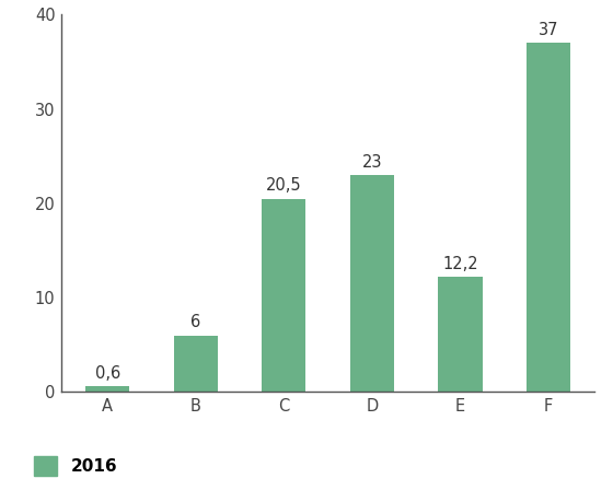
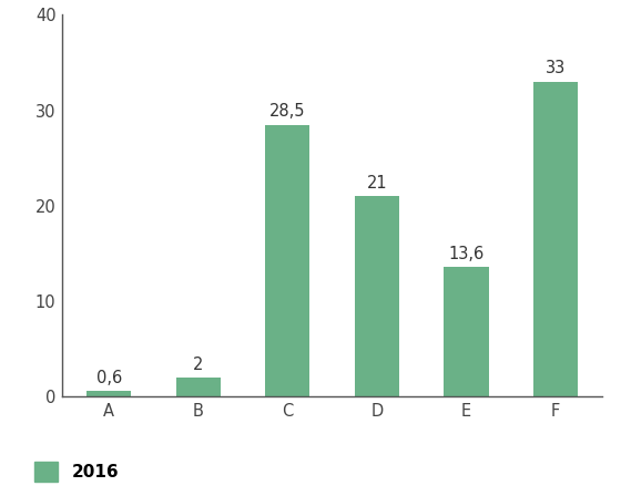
B: 6 -> 2
C: 20,5 -> 28,5
D: 23 -> 21
E: 12,2 -> 13,6
F: 37 -> 33
